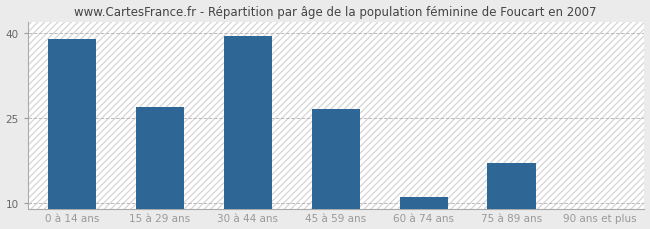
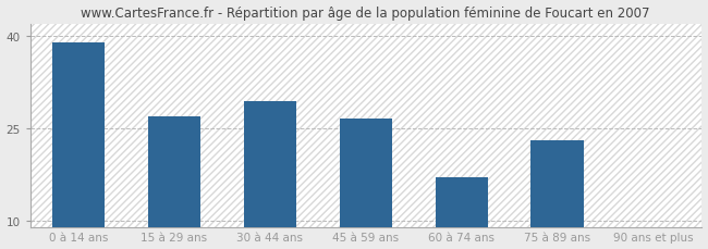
30 à 44 ans: 39.5 -> 29.4
60 à 74 ans: 11.0 -> 17.0
75 à 89 ans: 17.0 -> 23.0
